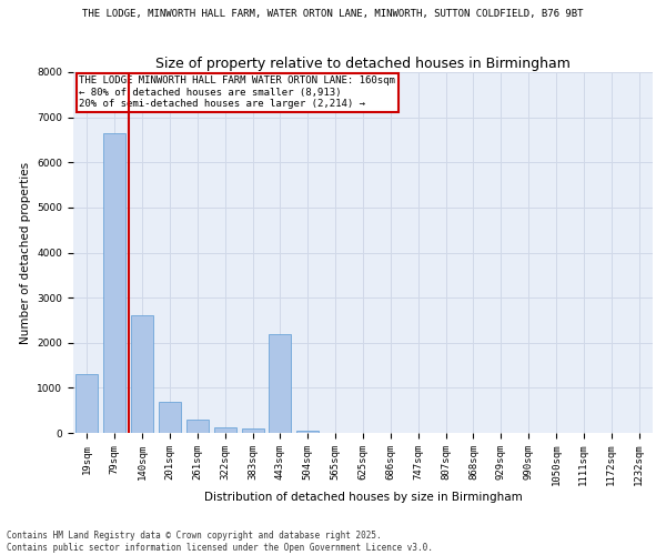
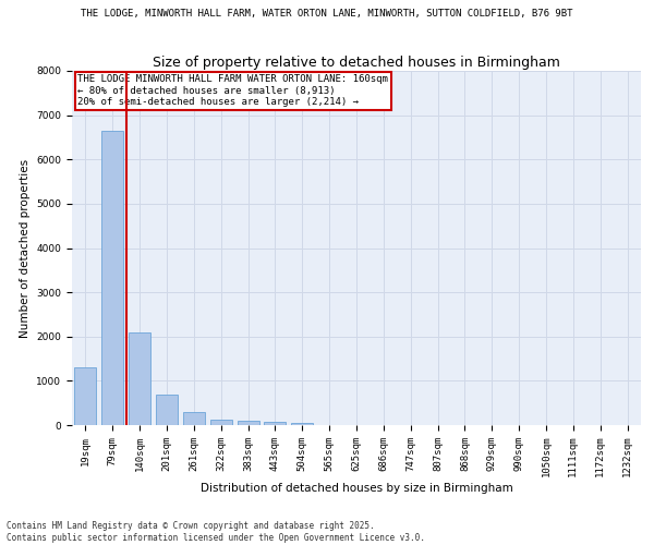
140sqm: 2600 -> 2100
443sqm: 2200 -> 70
